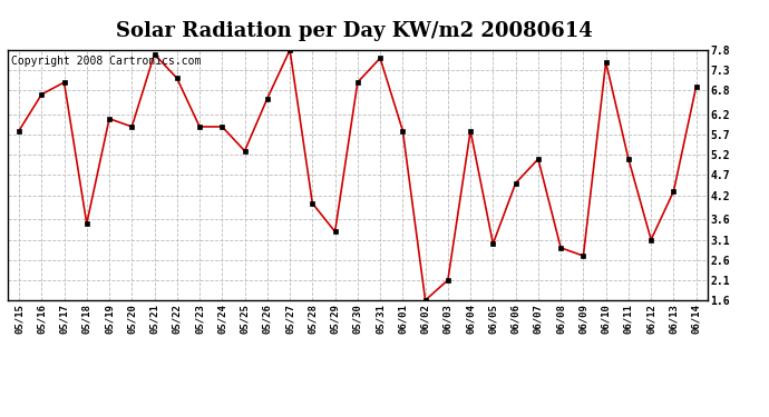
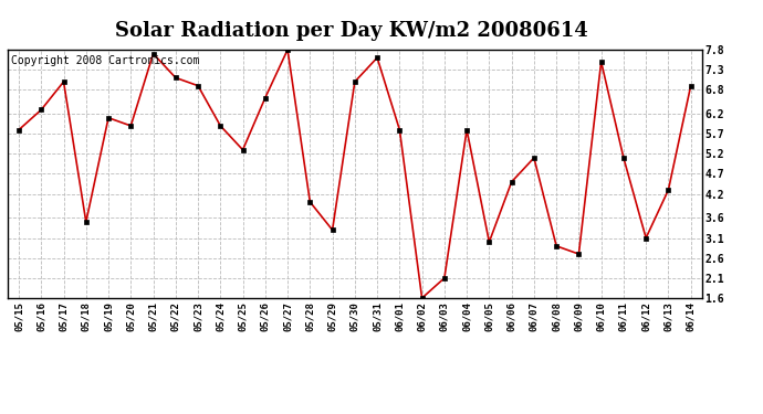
05/16: 6.7 -> 6.3
05/23: 5.9 -> 6.9
